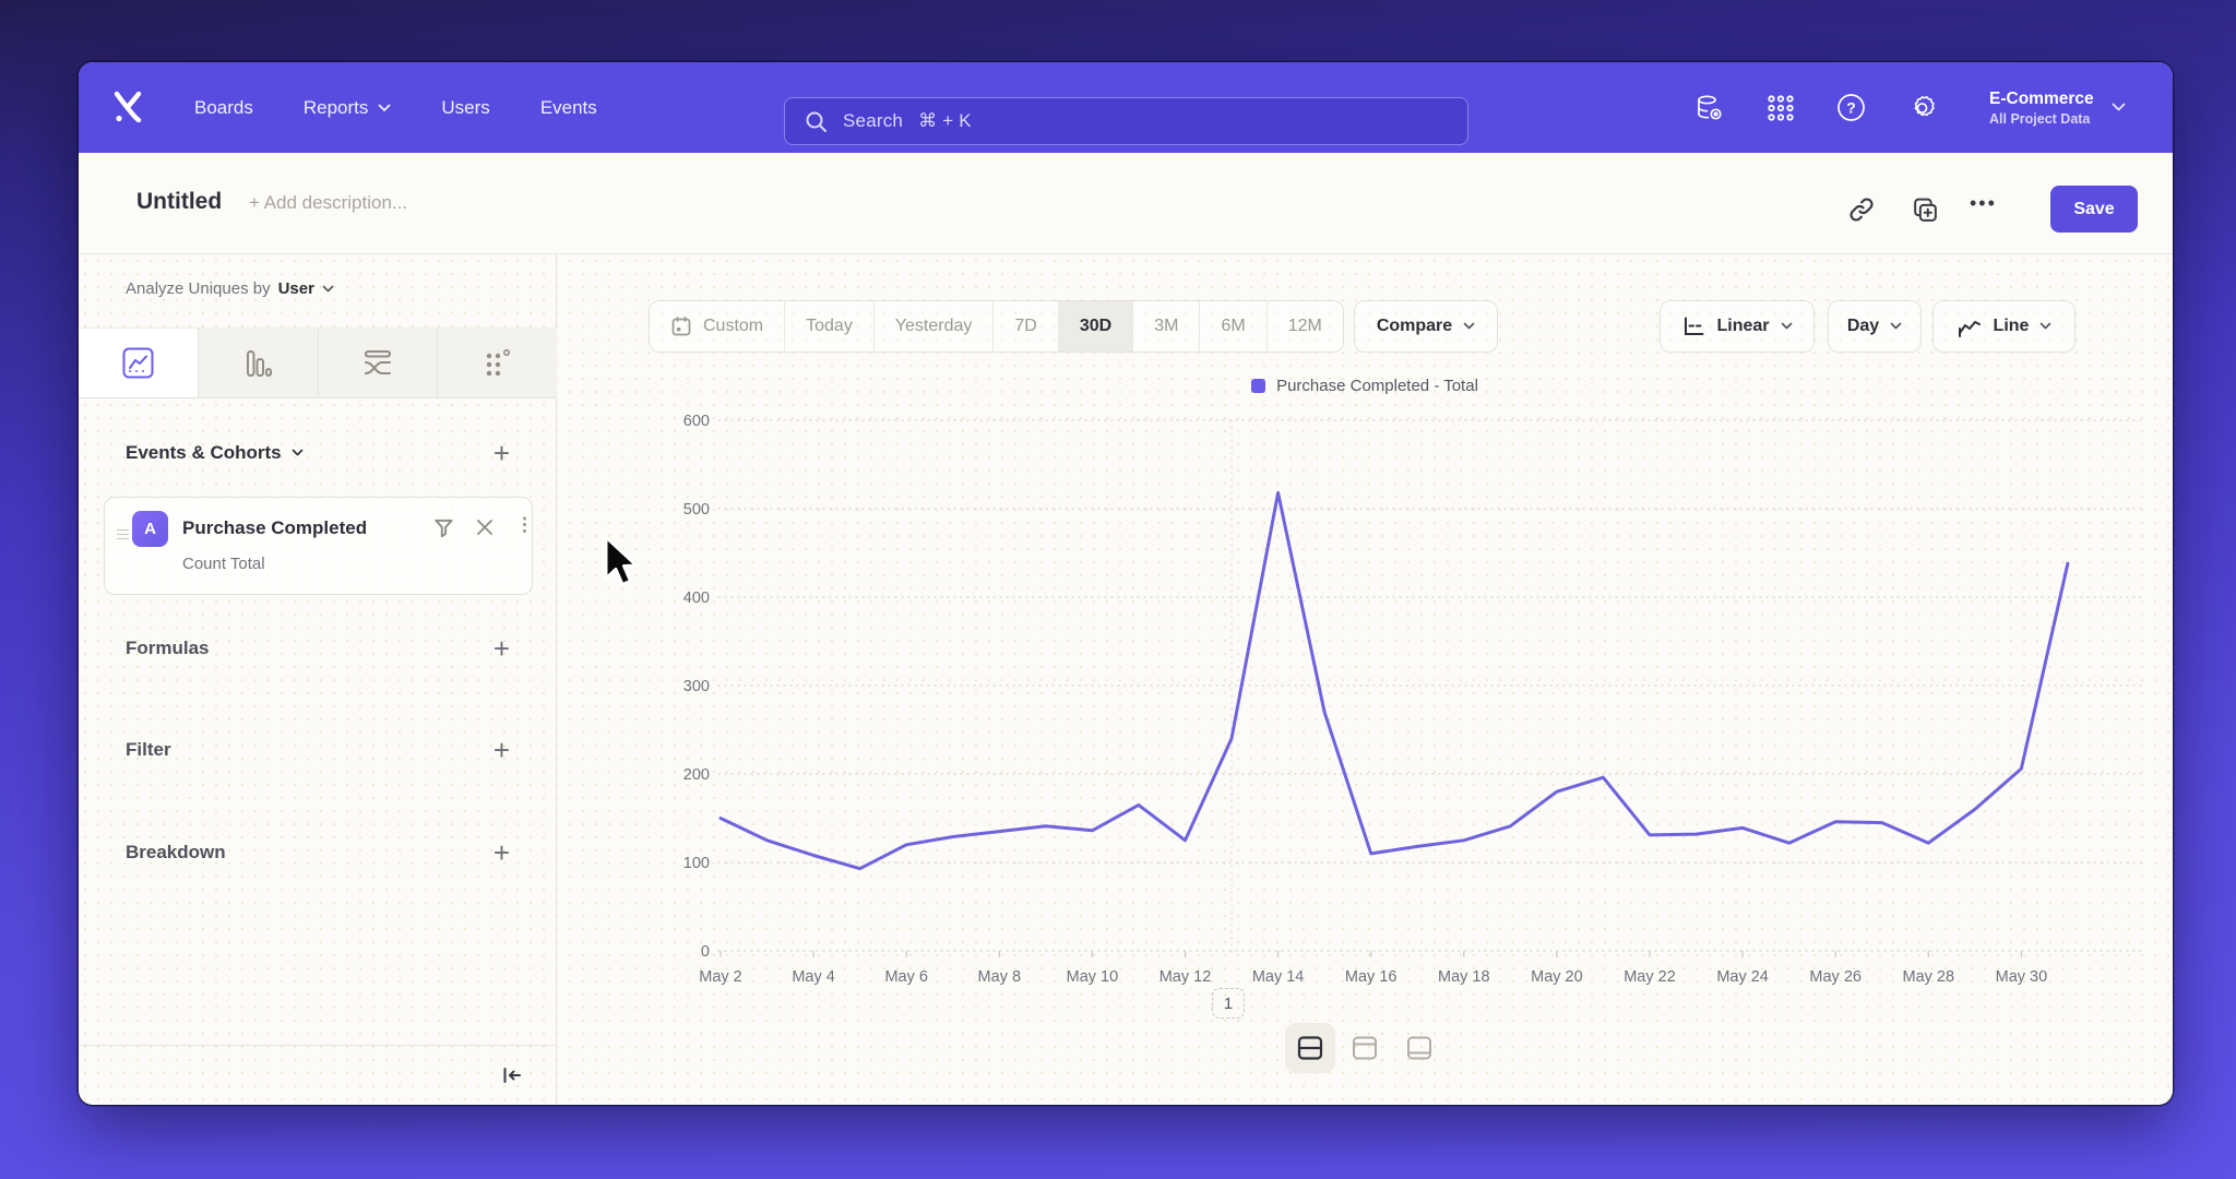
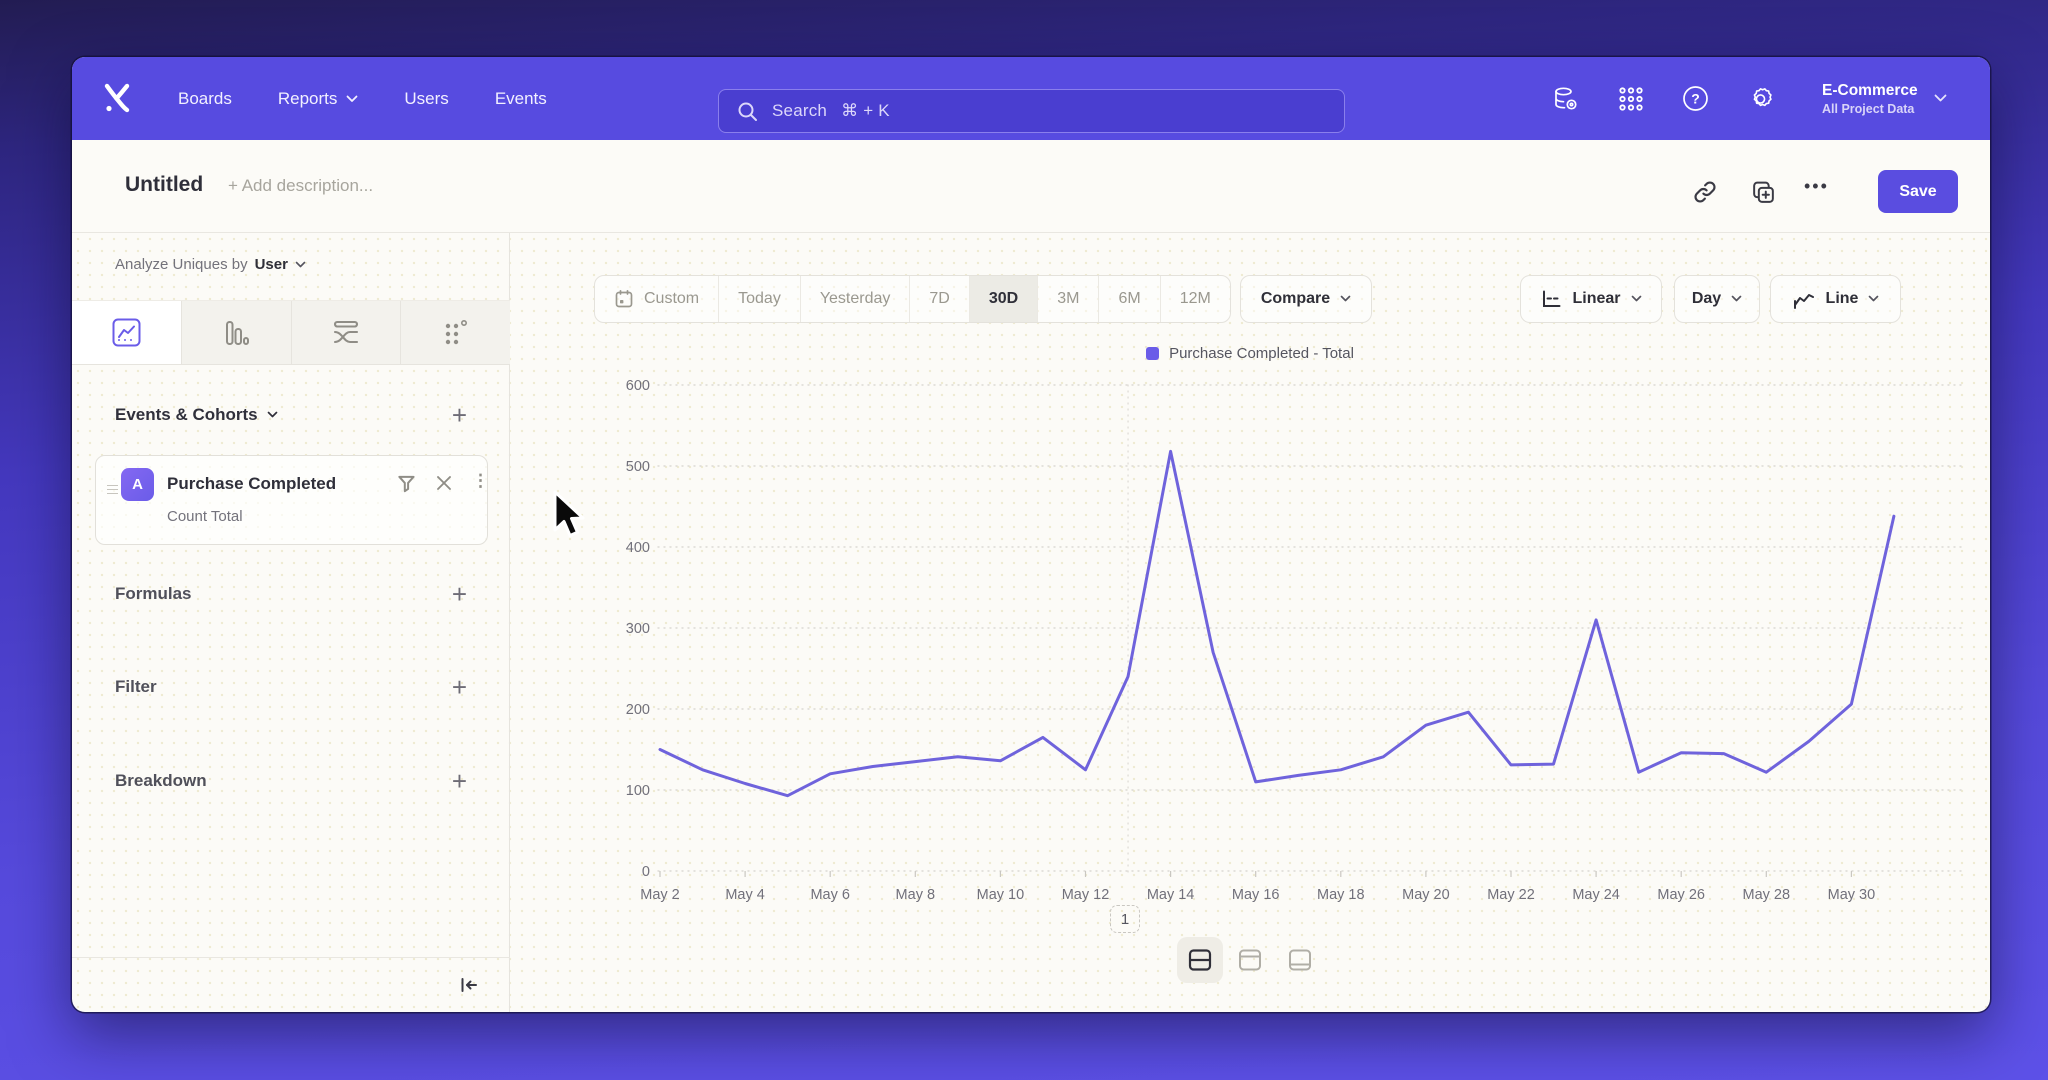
May 24: 140 -> 310
